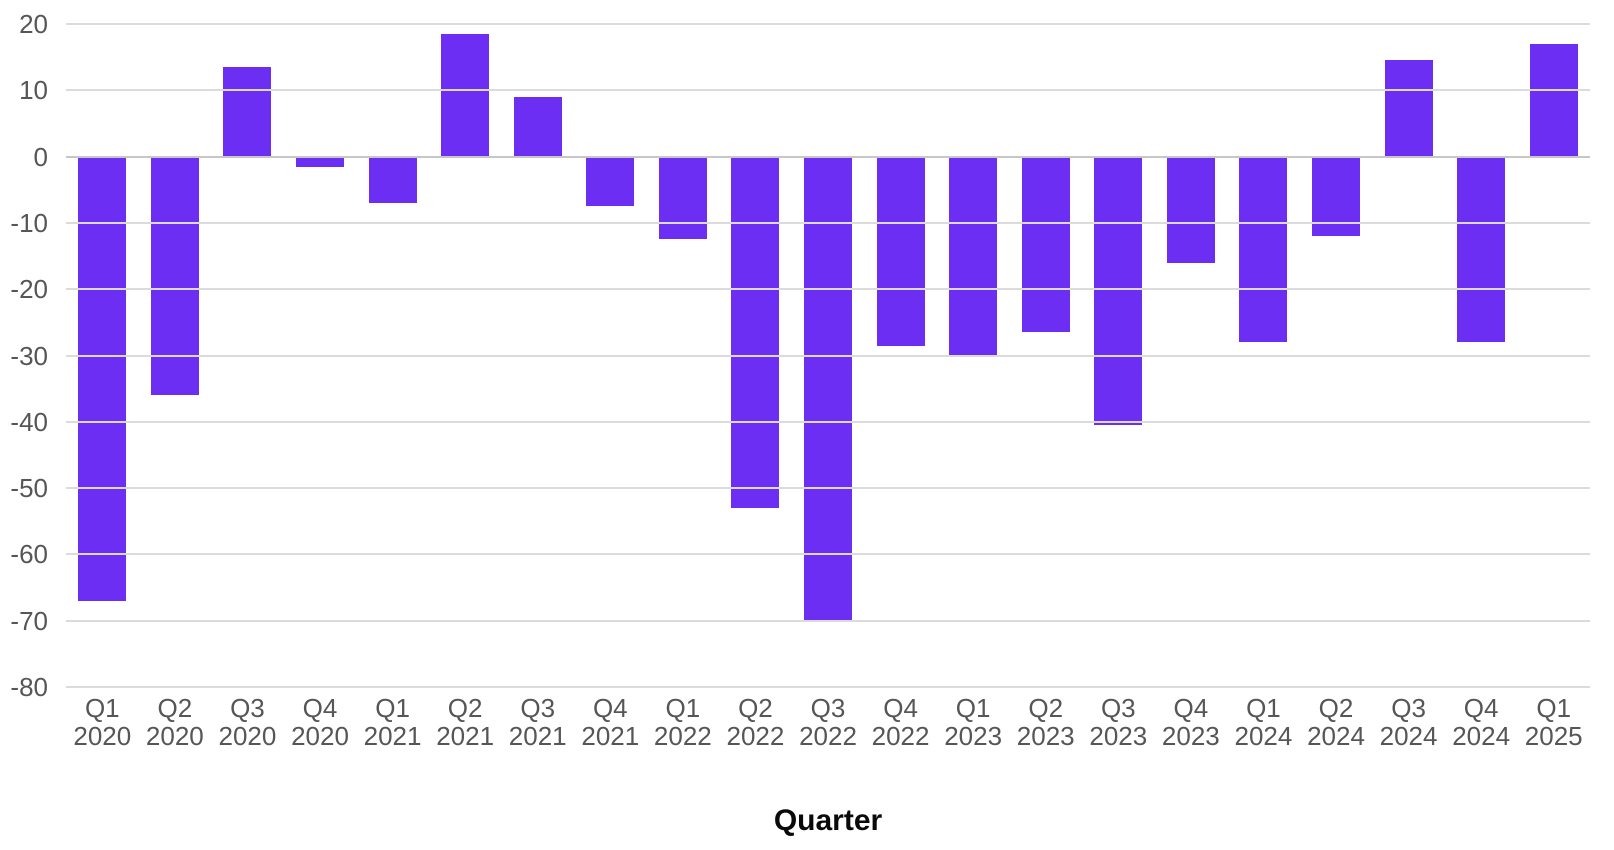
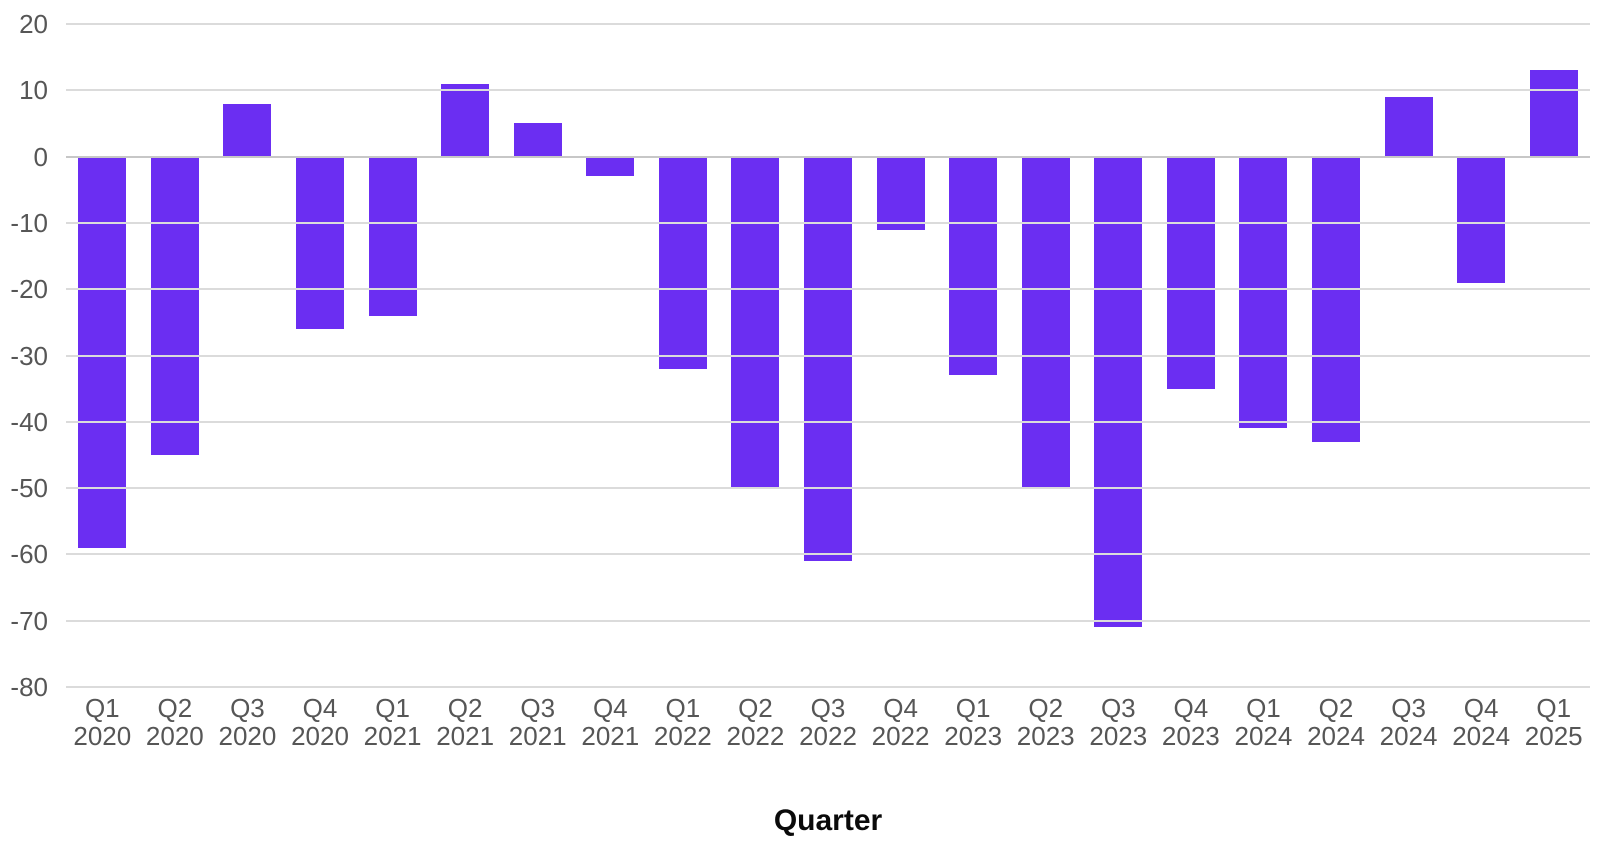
Q1 2020: -67 -> -59
Q2 2020: -36 -> -45
Q3 2020: 14 -> 8
Q4 2020: -2 -> -26
Q1 2021: -7 -> -24
Q2 2021: 18 -> 11
Q3 2021: 9 -> 5
Q4 2021: -8 -> -3
Q1 2022: -12 -> -32
Q2 2022: -53 -> -50
Q3 2022: -70 -> -61
Q4 2022: -28 -> -11
Q1 2023: -30 -> -33
Q2 2023: -26 -> -50
Q3 2023: -40 -> -71
Q4 2023: -16 -> -35
Q1 2024: -28 -> -41
Q2 2024: -12 -> -43
Q3 2024: 14 -> 9
Q4 2024: -28 -> -19
Q1 2025: 17 -> 13
